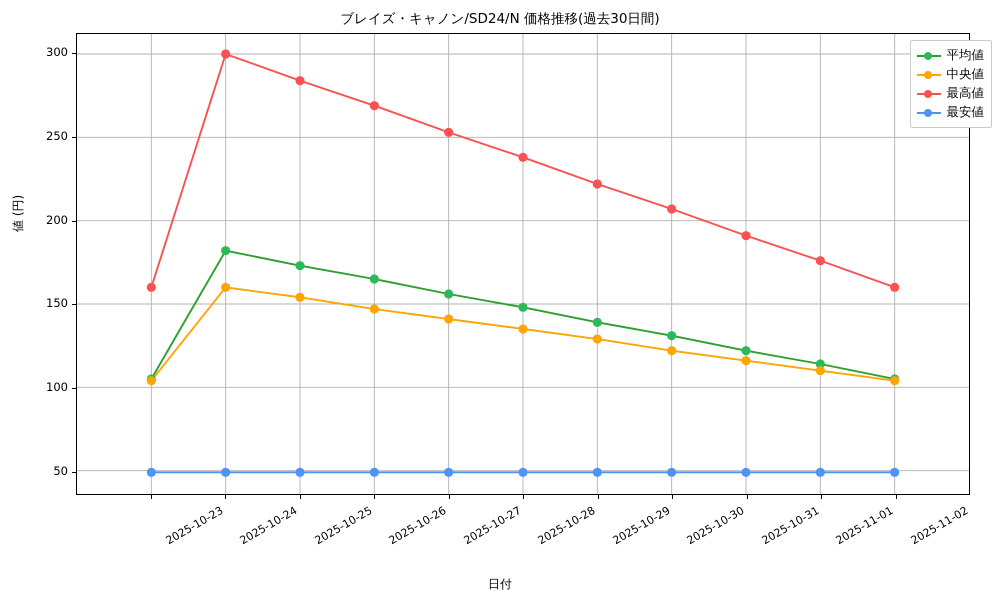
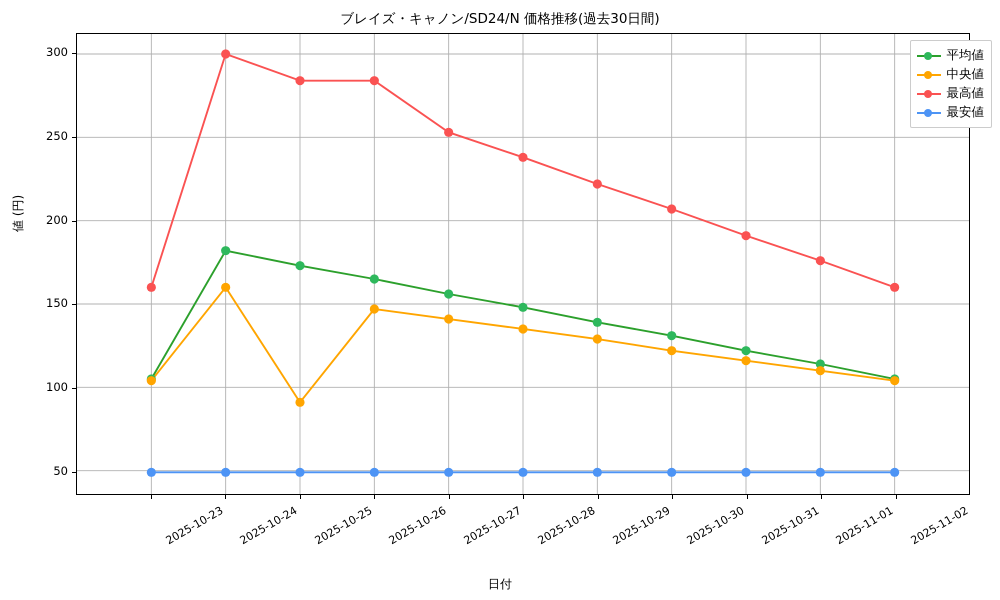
中央値/2025-10-25: 154 -> 91
最高値/2025-10-26: 269 -> 284
